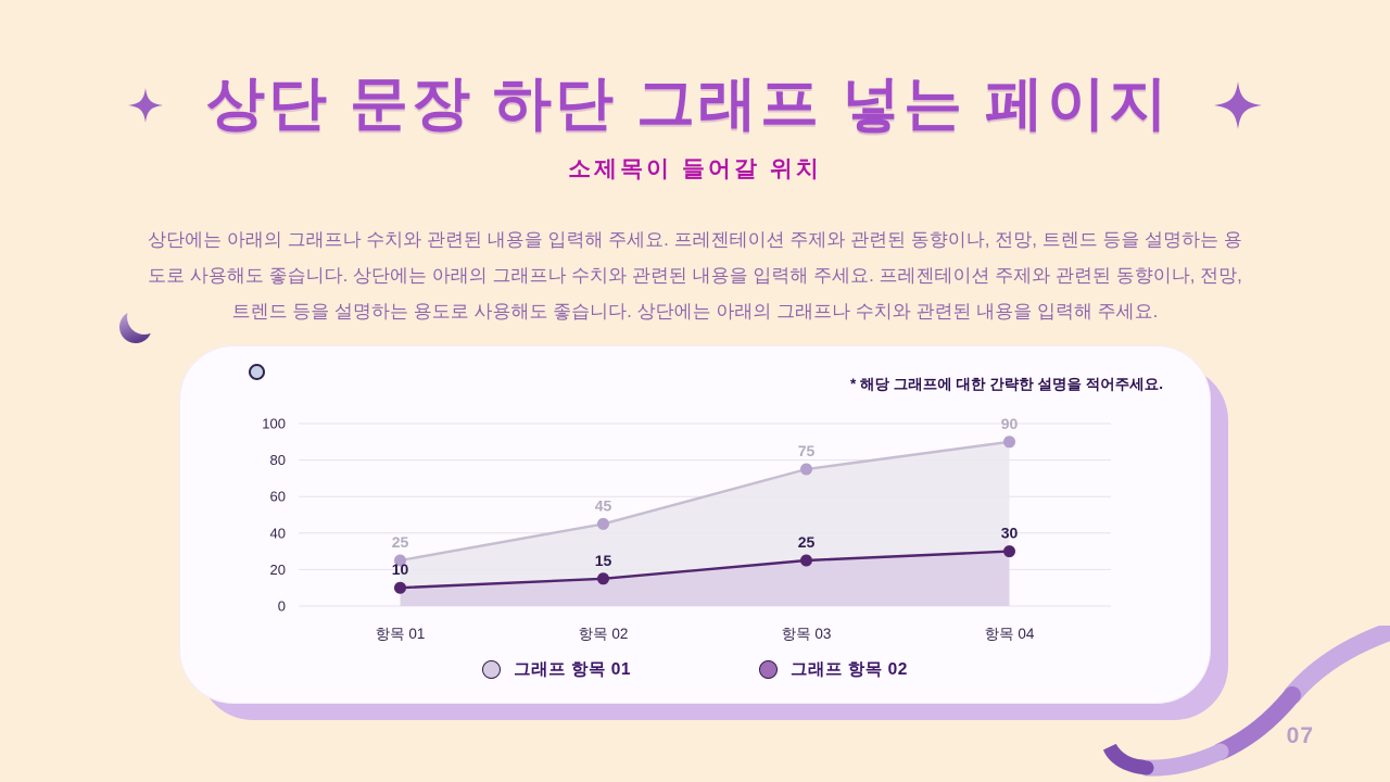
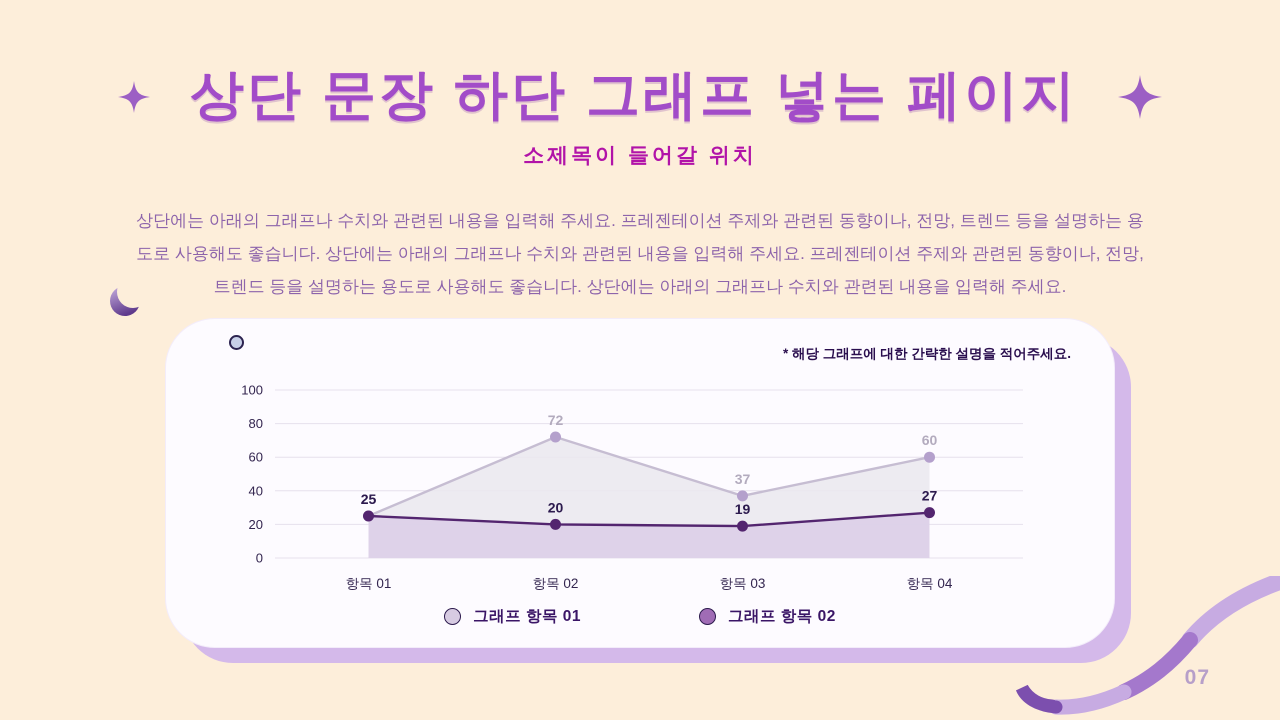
그래프 항목 02/항목 01: 10 -> 25
그래프 항목 01/항목 02: 45 -> 72
그래프 항목 02/항목 02: 15 -> 20
그래프 항목 01/항목 03: 75 -> 37
그래프 항목 02/항목 03: 25 -> 19
그래프 항목 01/항목 04: 90 -> 60
그래프 항목 02/항목 04: 30 -> 27
